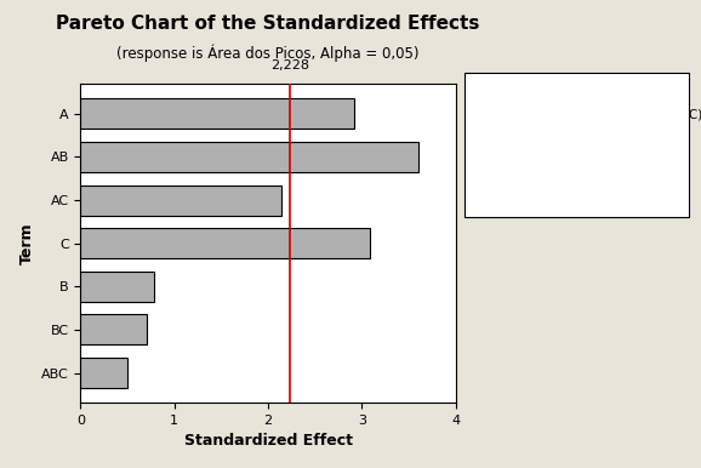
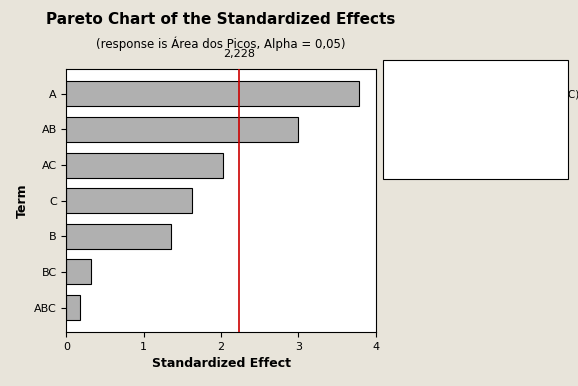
A: 2.92 -> 3.78
AB: 3.60 -> 3.00
AC: 2.14 -> 2.02
C: 3.08 -> 1.62
B: 0.78 -> 1.35
BC: 0.70 -> 0.32
ABC: 0.50 -> 0.18
